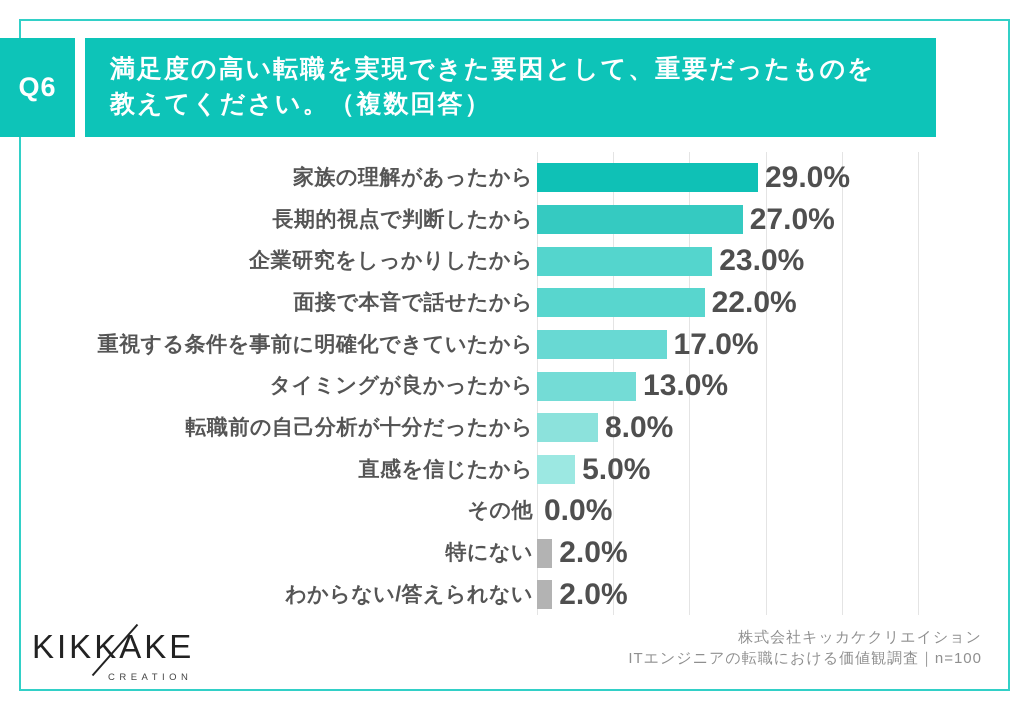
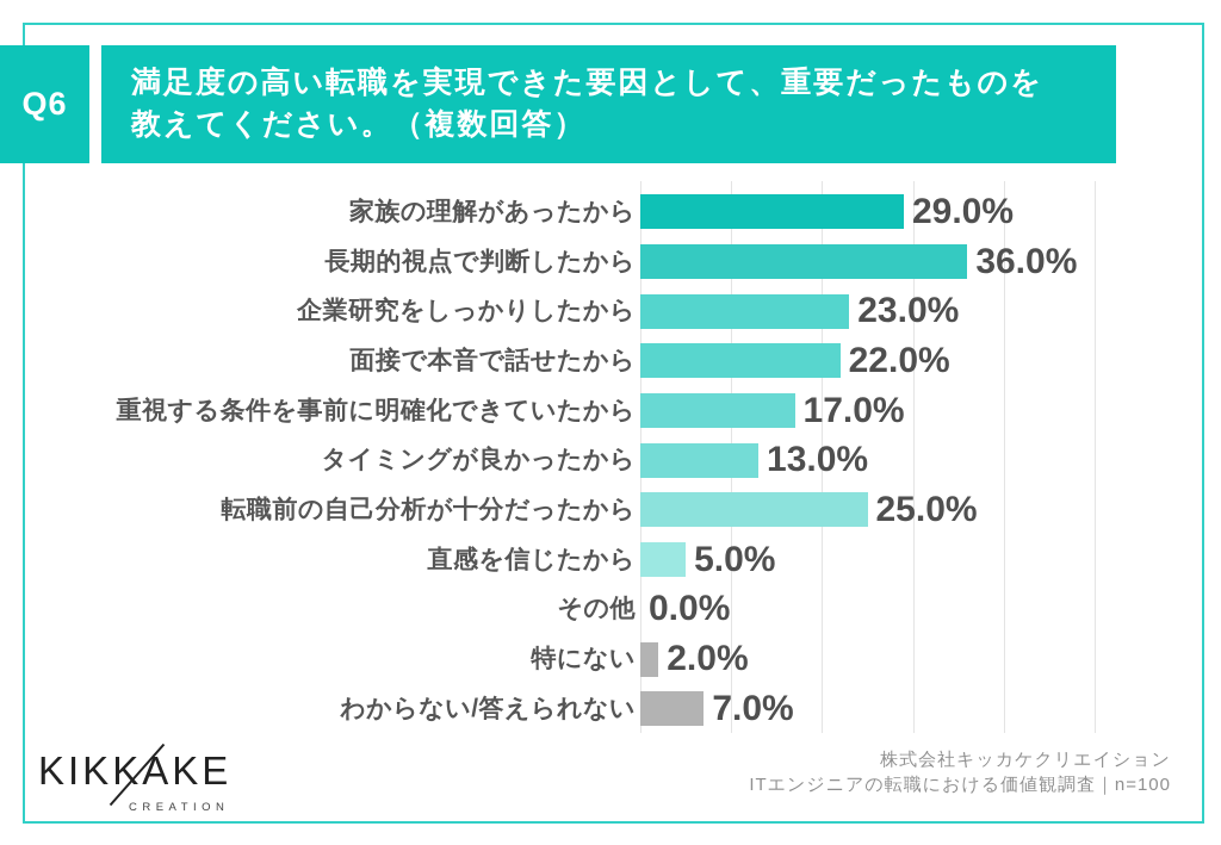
長期的視点で判断したから: 27.0% -> 36.0%
転職前の自己分析が十分だったから: 8.0% -> 25.0%
わからない/答えられない: 2.0% -> 7.0%
